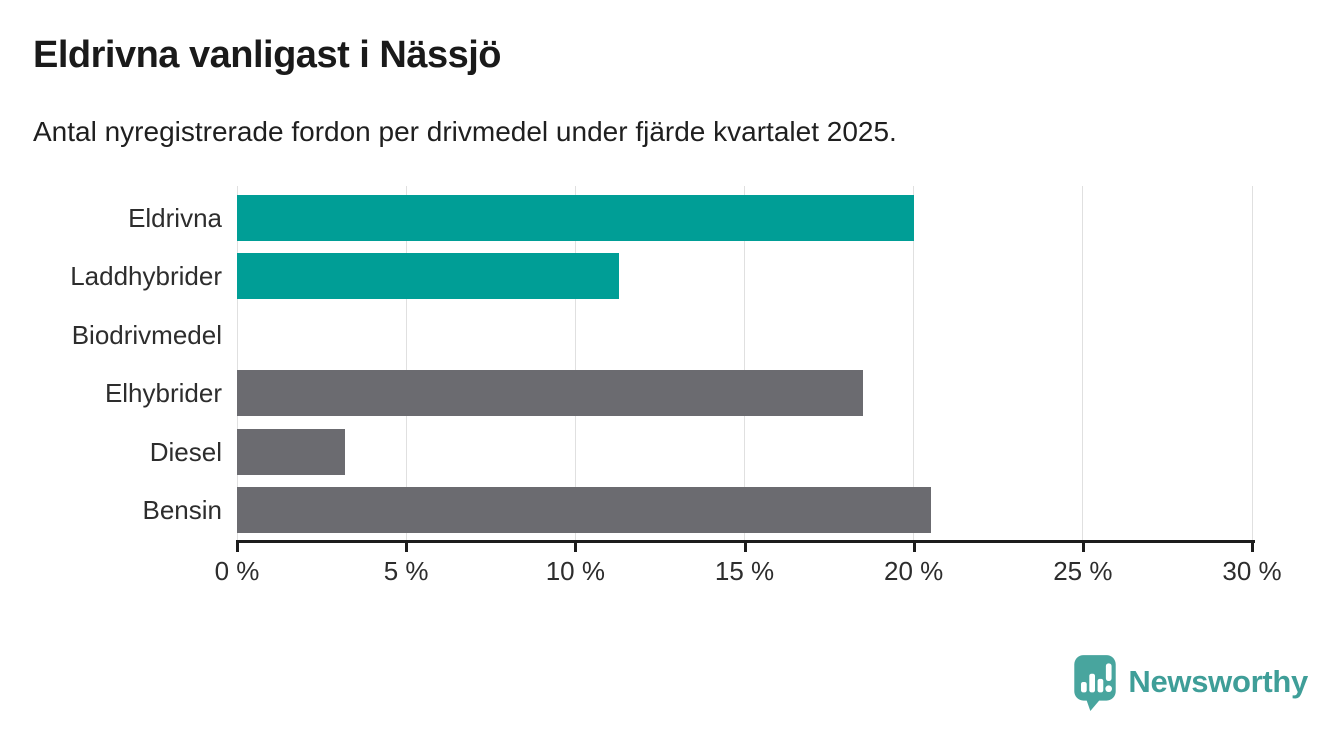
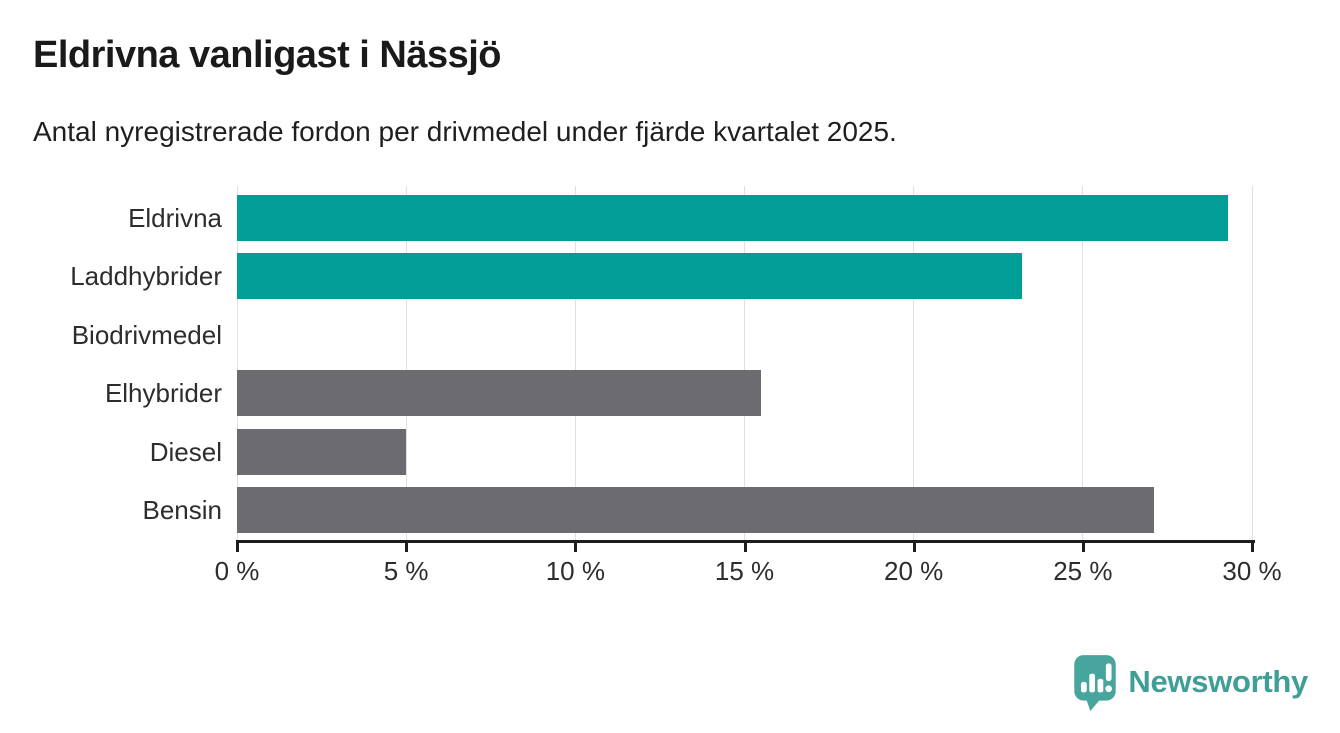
Eldrivna: 20.0% -> 29.3%
Laddhybrider: 11.3% -> 23.2%
Elhybrider: 18.5% -> 15.5%
Diesel: 3.2% -> 5.0%
Bensin: 20.5% -> 27.1%
